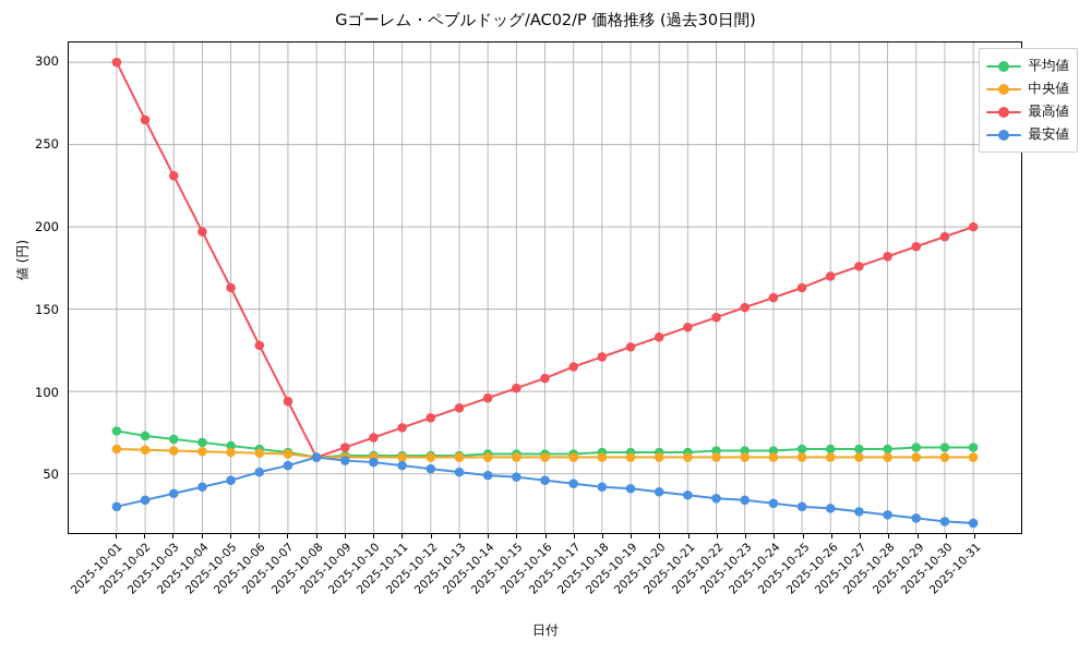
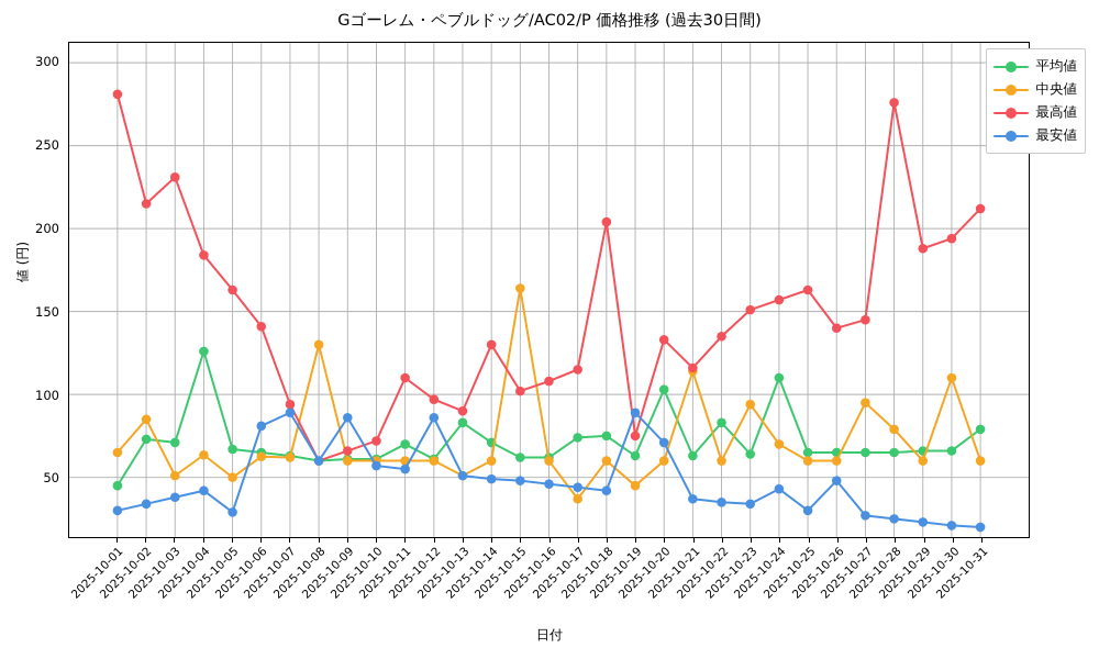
平均値/2025-10-01: 76 -> 45
最高値/2025-10-01: 300 -> 281
中央値/2025-10-02: 64 -> 85
最高値/2025-10-02: 265 -> 215
中央値/2025-10-03: 64 -> 51
平均値/2025-10-04: 69 -> 126
最高値/2025-10-04: 197 -> 184
中央値/2025-10-05: 63 -> 50
最安値/2025-10-05: 46 -> 29
最高値/2025-10-06: 128 -> 141
最安値/2025-10-06: 51 -> 81
最安値/2025-10-07: 55 -> 89
中央値/2025-10-08: 60 -> 130
最安値/2025-10-09: 58 -> 86
平均値/2025-10-11: 61 -> 70
最高値/2025-10-11: 78 -> 110
最高値/2025-10-12: 84 -> 97
最安値/2025-10-12: 53 -> 86
平均値/2025-10-13: 61 -> 83
中央値/2025-10-13: 60 -> 51
平均値/2025-10-14: 62 -> 71
最高値/2025-10-14: 96 -> 130
中央値/2025-10-15: 60 -> 164
平均値/2025-10-17: 62 -> 74
中央値/2025-10-17: 60 -> 37
平均値/2025-10-18: 63 -> 75
最高値/2025-10-18: 121 -> 204
中央値/2025-10-19: 60 -> 45
最高値/2025-10-19: 127 -> 75
最安値/2025-10-19: 41 -> 89
平均値/2025-10-20: 63 -> 103
最安値/2025-10-20: 39 -> 71
中央値/2025-10-21: 60 -> 114
最高値/2025-10-21: 139 -> 116
平均値/2025-10-22: 64 -> 83
最高値/2025-10-22: 145 -> 135
中央値/2025-10-23: 60 -> 94
平均値/2025-10-24: 64 -> 110
中央値/2025-10-24: 60 -> 70
最安値/2025-10-24: 32 -> 43
最高値/2025-10-26: 170 -> 140
最安値/2025-10-26: 29 -> 48
中央値/2025-10-27: 60 -> 95
最高値/2025-10-27: 176 -> 145
中央値/2025-10-28: 60 -> 79
最高値/2025-10-28: 182 -> 276
中央値/2025-10-30: 60 -> 110
平均値/2025-10-31: 66 -> 79
最高値/2025-10-31: 200 -> 212
